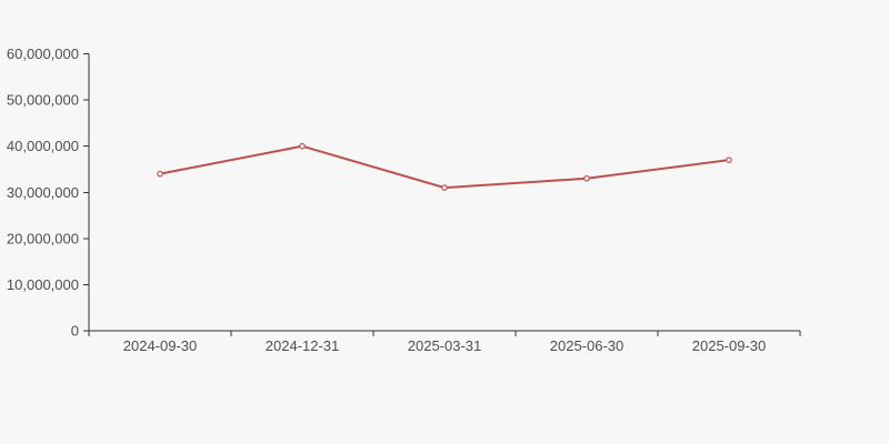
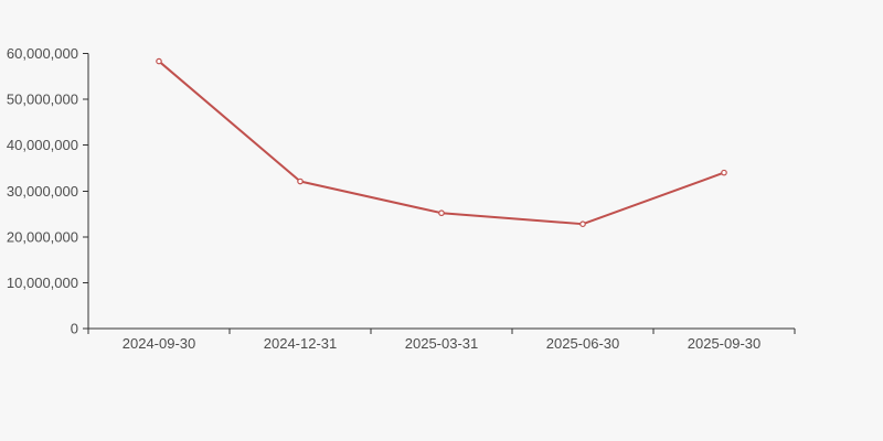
2024-09-30: 34000000 -> 58000000
2024-12-31: 40000000 -> 32000000
2025-03-31: 31000000 -> 25000000
2025-06-30: 33000000 -> 23000000
2025-09-30: 37000000 -> 34000000
